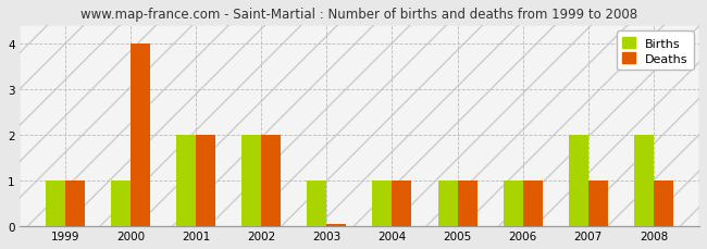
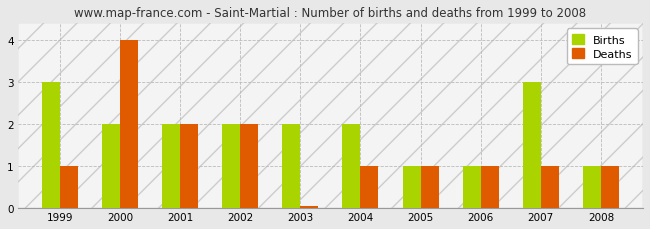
Births/1999: 1 -> 3
Births/2000: 1 -> 2
Births/2003: 1 -> 2
Births/2004: 1 -> 2
Births/2007: 2 -> 3
Births/2008: 2 -> 1
